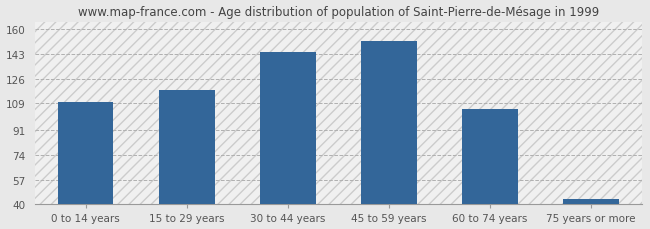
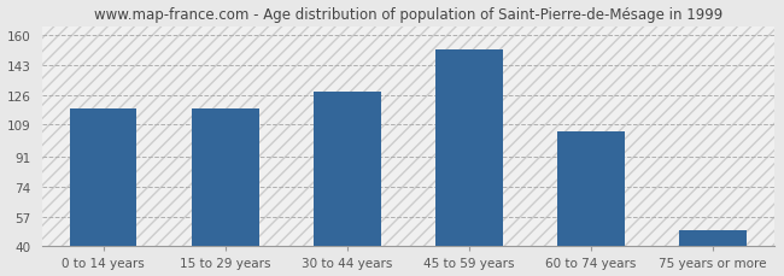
0 to 14 years: 110 -> 118
30 to 44 years: 144 -> 128
75 years or more: 44 -> 49
